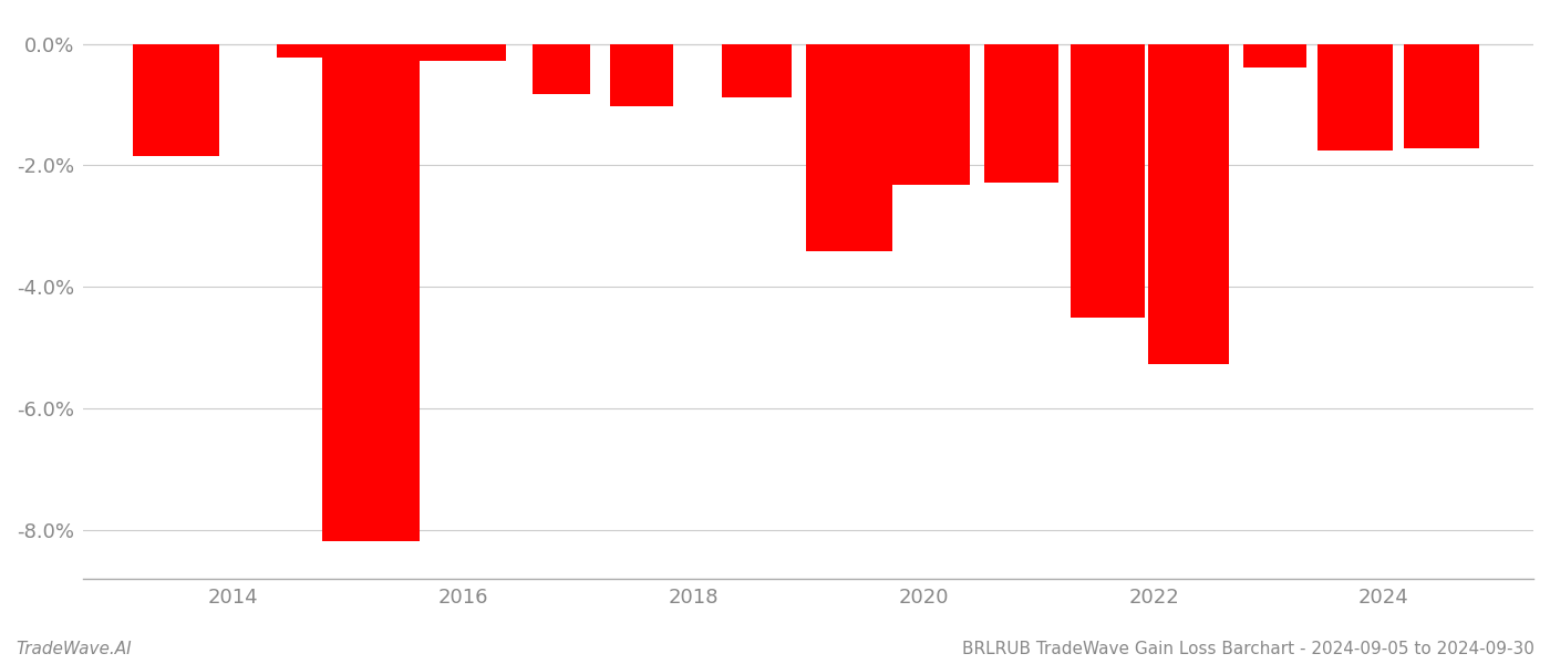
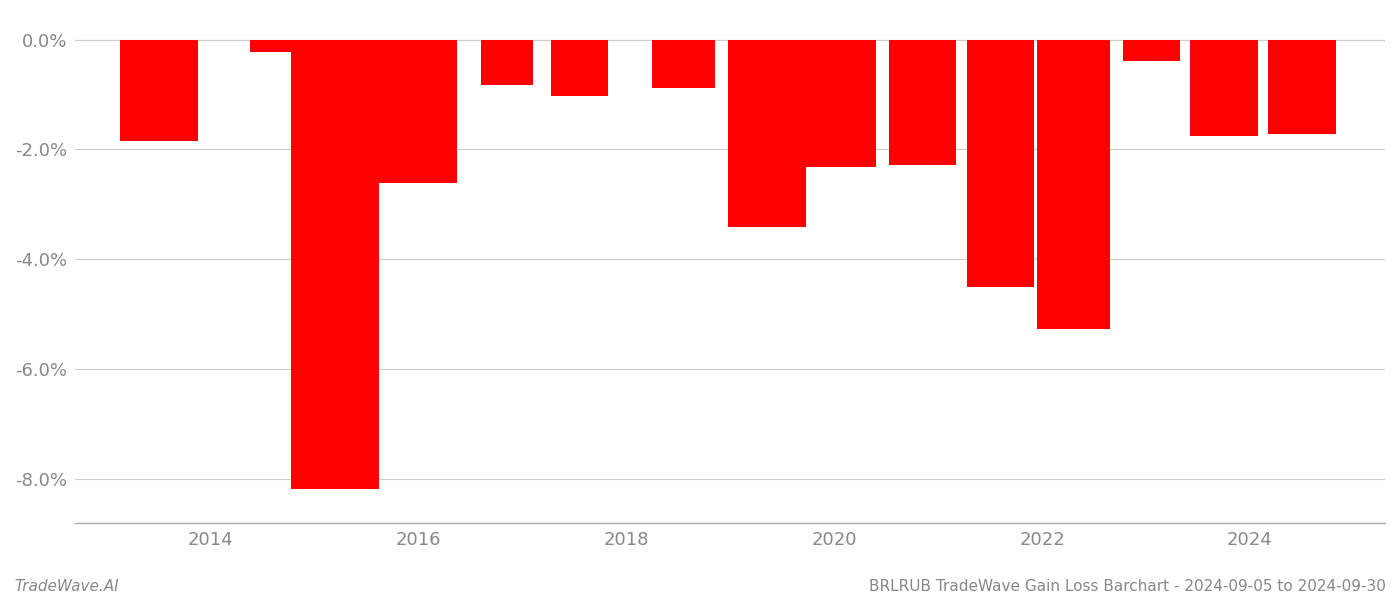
2016: -0.28% -> -2.62%
